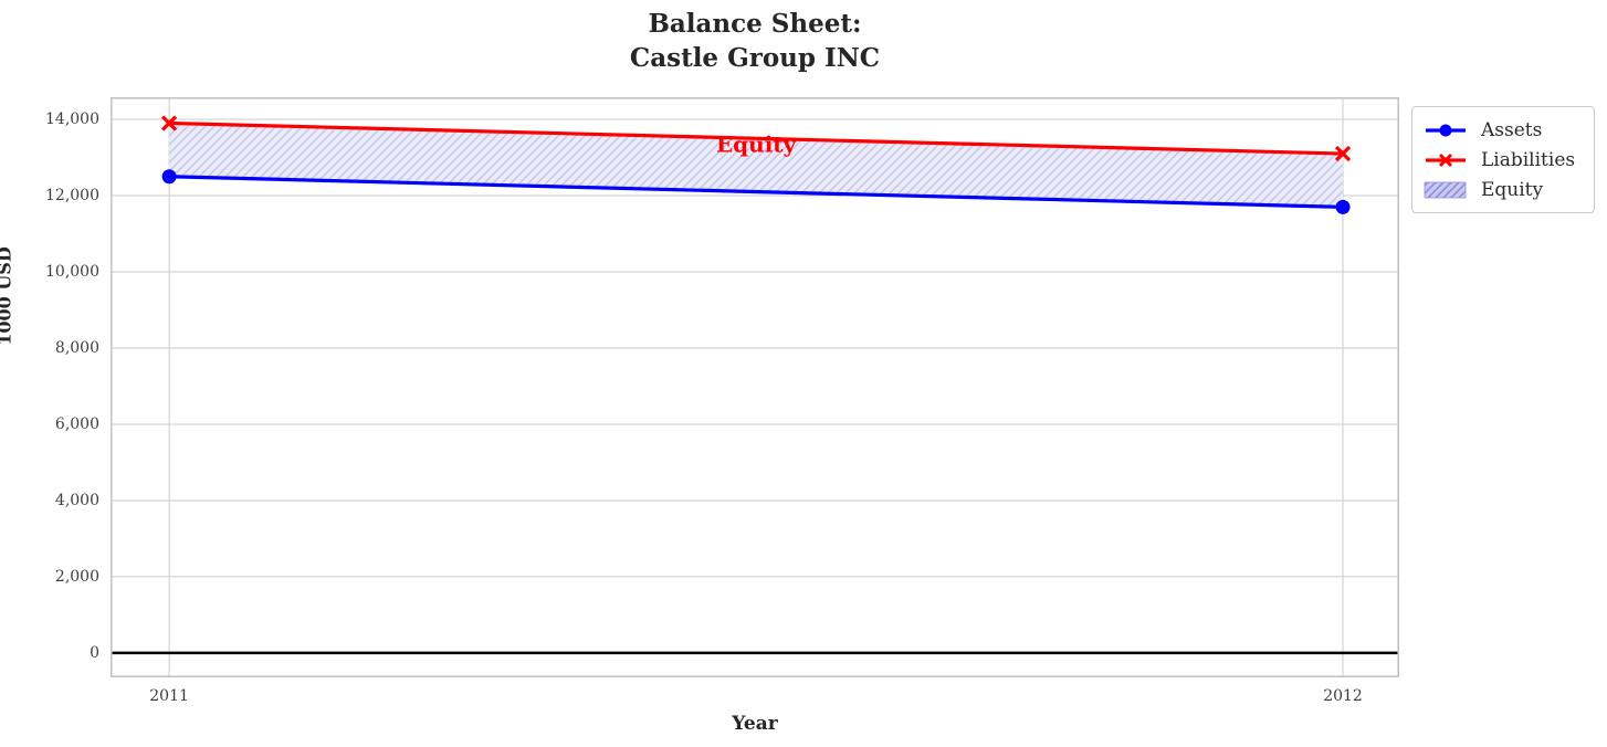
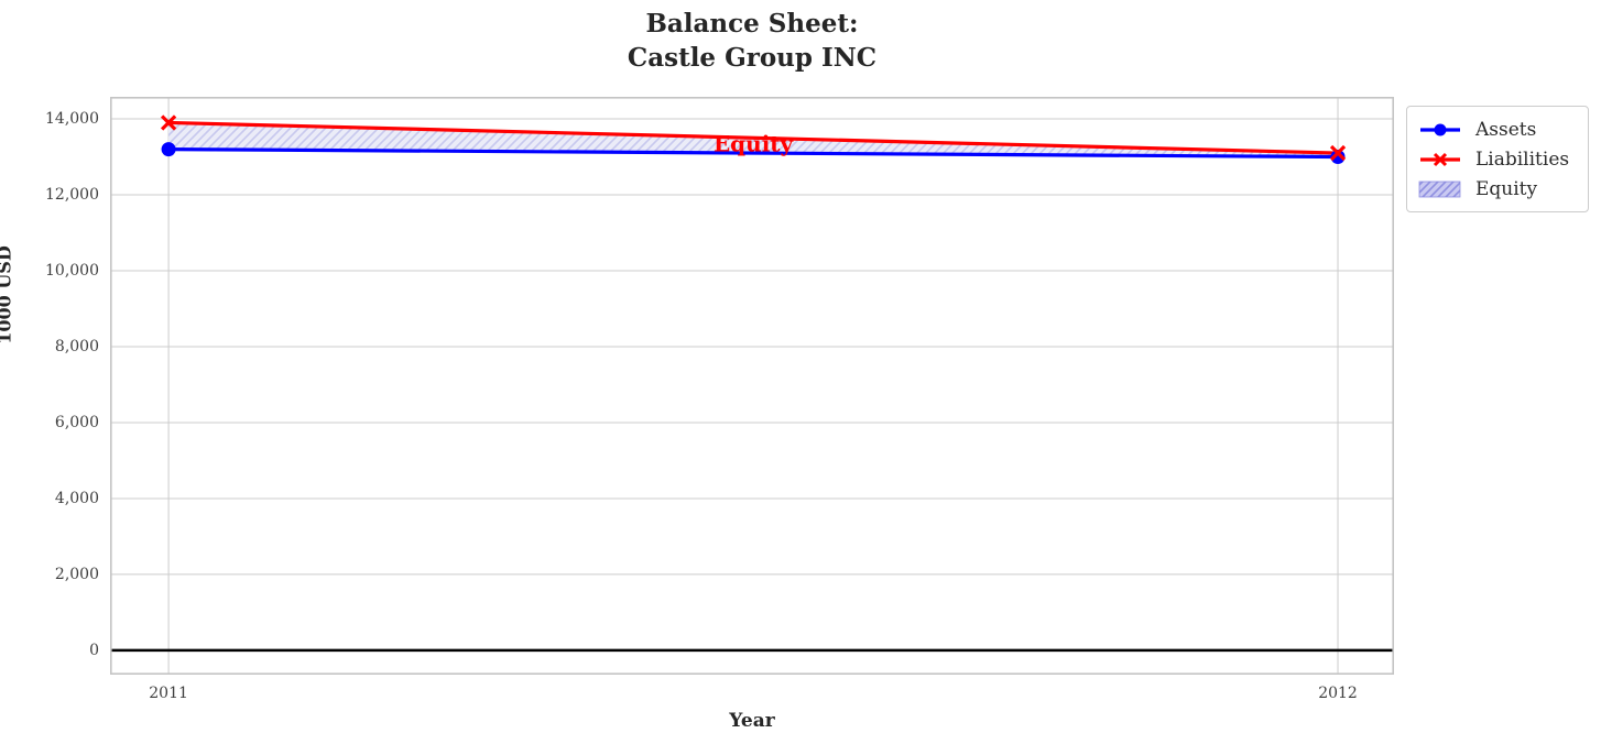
Assets/2011: 12500 -> 13200
Assets/2012: 11700 -> 13000
